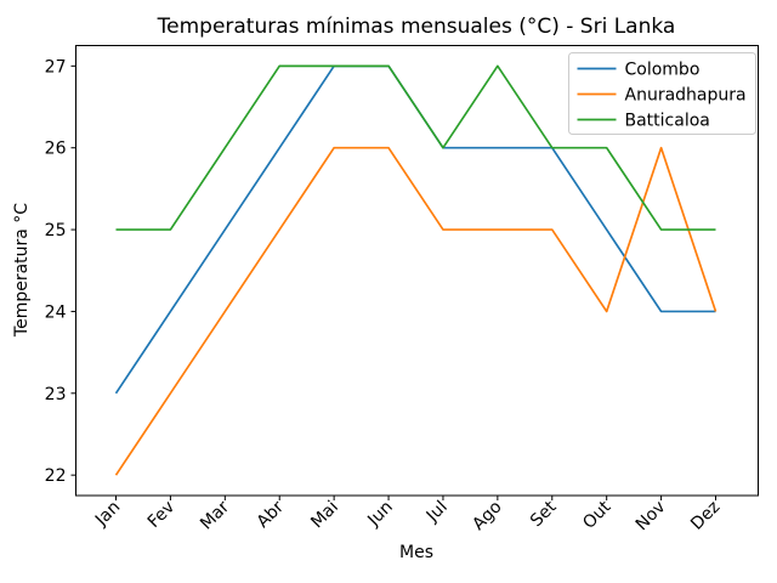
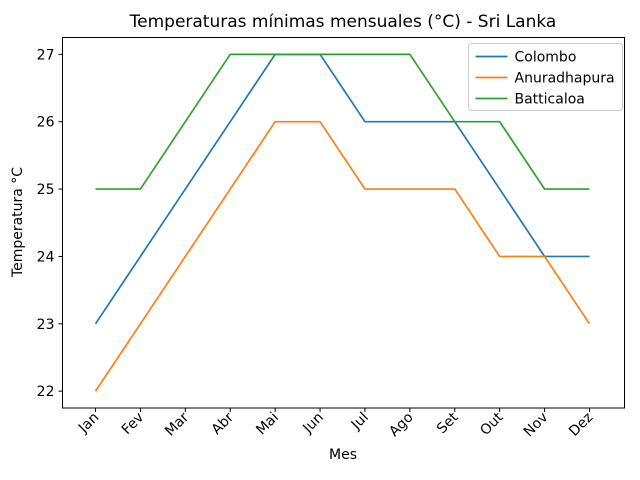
Batticaloa/Jul: 26 -> 27
Anuradhapura/Nov: 26 -> 24
Anuradhapura/Dez: 24 -> 23
